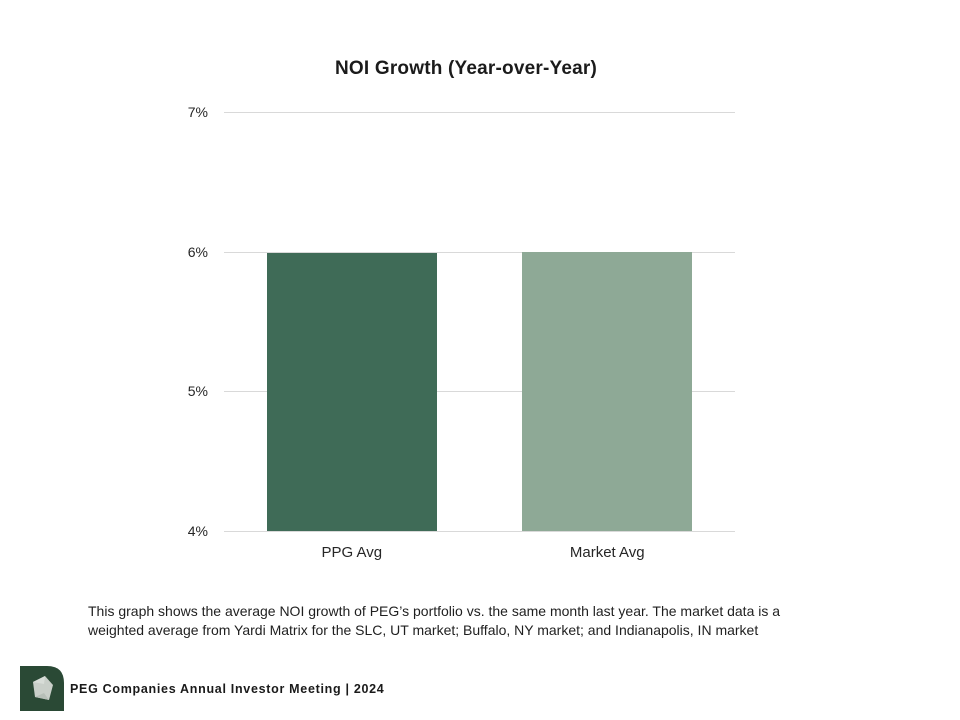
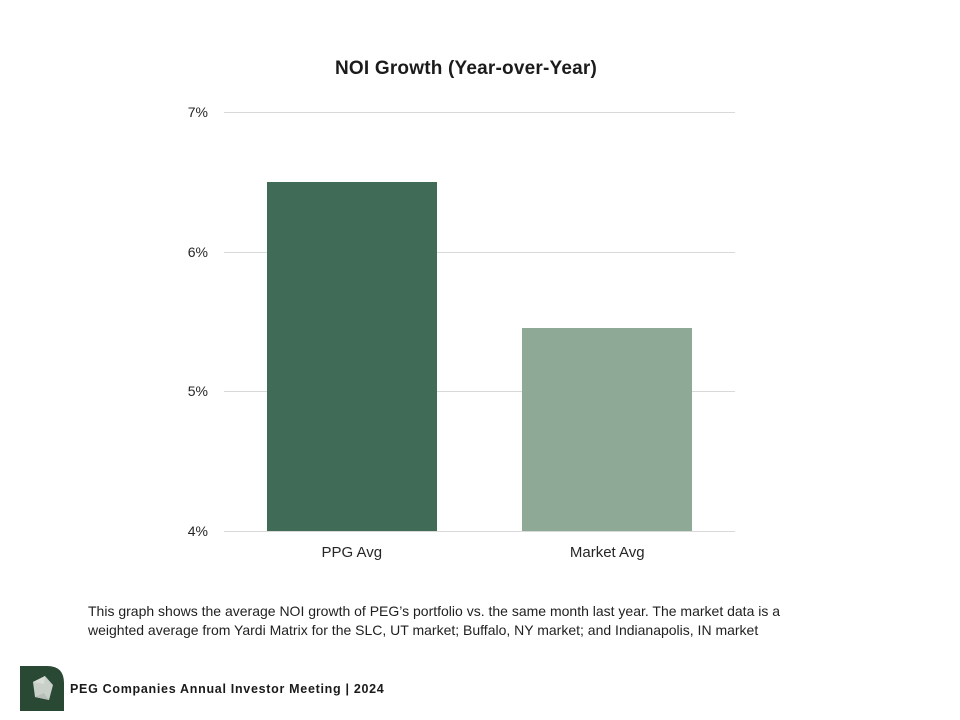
PPG Avg: 5.99% -> 6.50%
Market Avg: 6.00% -> 5.45%
